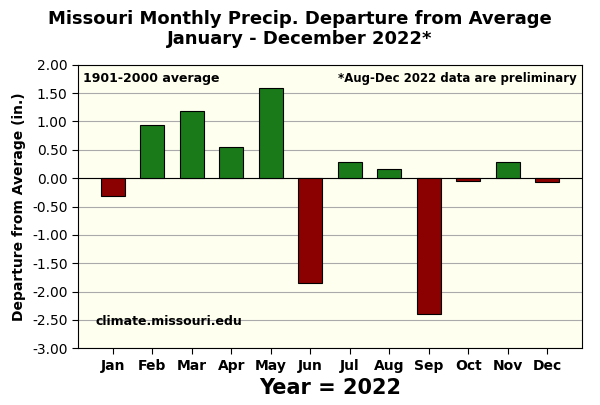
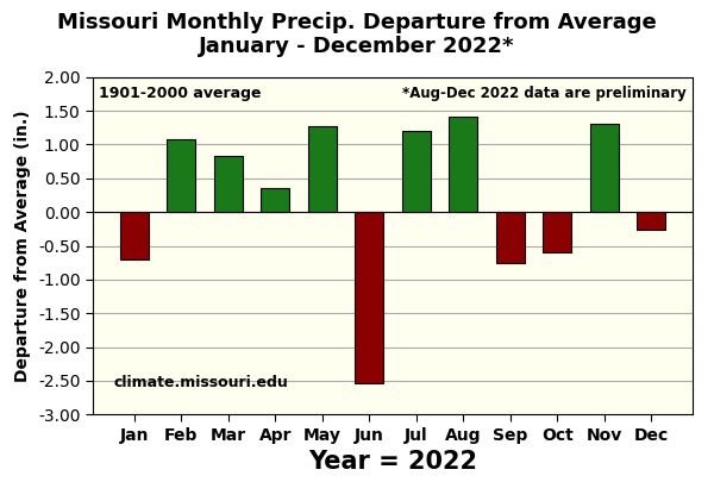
Jan: -0.32 -> -0.70
Feb: 0.93 -> 1.08
Mar: 1.18 -> 0.84
Apr: 0.55 -> 0.36
May: 1.59 -> 1.28
Jun: -1.85 -> -2.54
Jul: 0.28 -> 1.20
Aug: 0.16 -> 1.42
Sep: -2.40 -> -0.76
Oct: -0.05 -> -0.60
Nov: 0.28 -> 1.30
Dec: -0.07 -> -0.26
